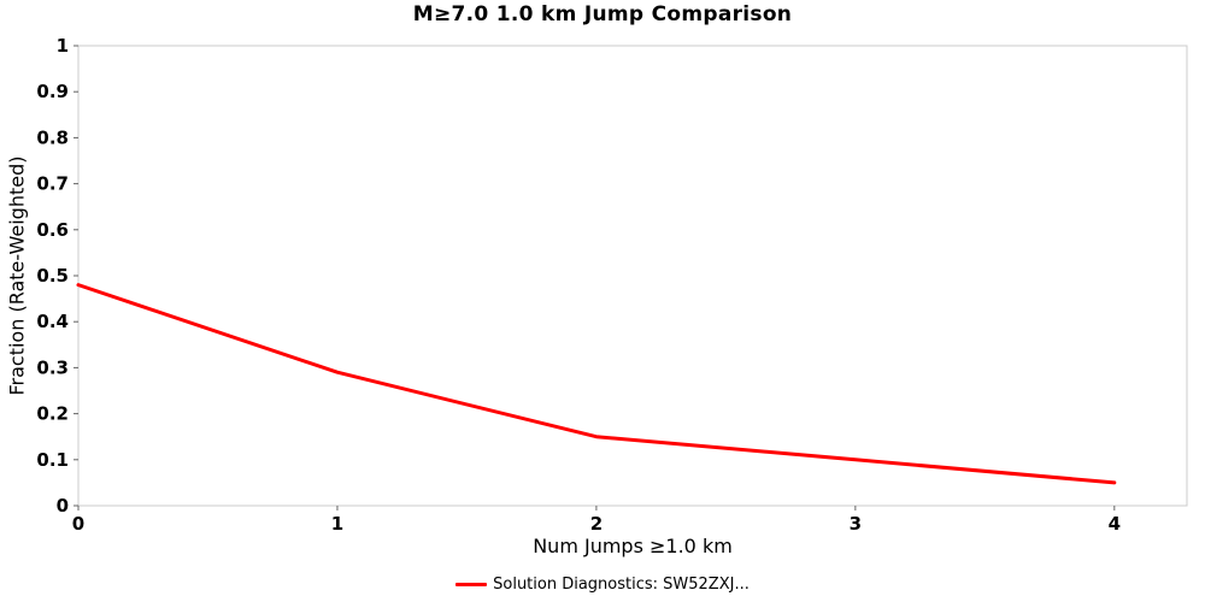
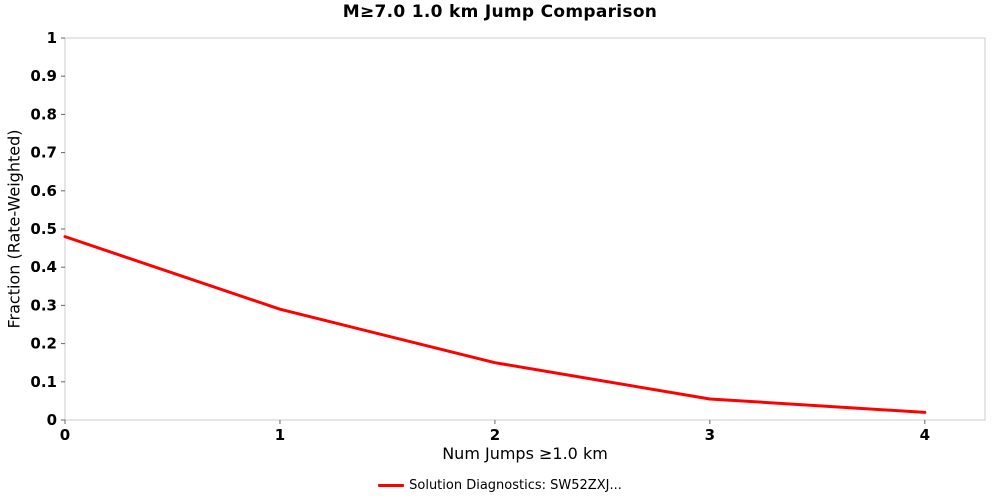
3: 0.10 -> 0.06
4: 0.05 -> 0.02
